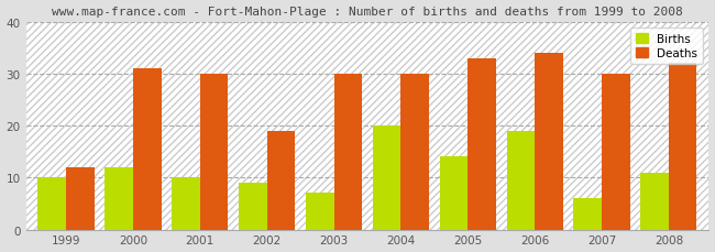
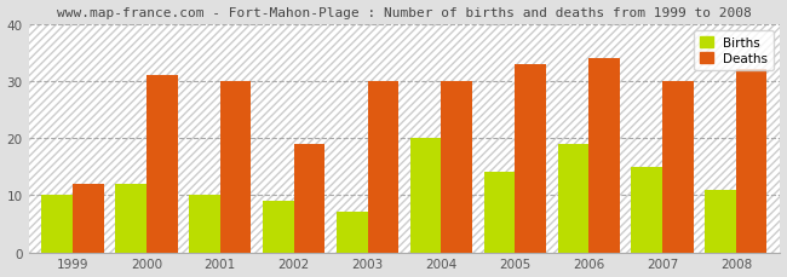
Births/2007: 6 -> 15
